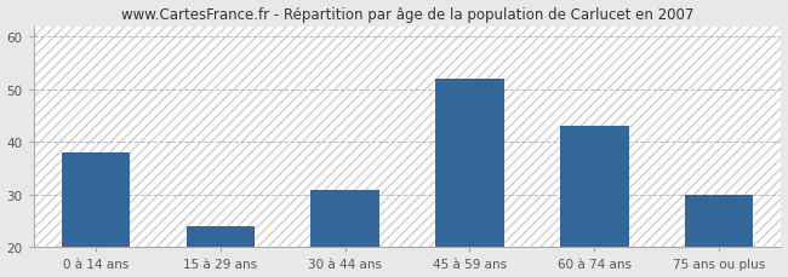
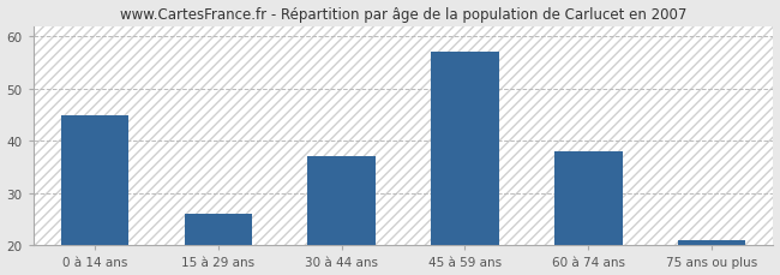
0 à 14 ans: 38 -> 45
15 à 29 ans: 24 -> 26
30 à 44 ans: 31 -> 37
45 à 59 ans: 52 -> 57
60 à 74 ans: 43 -> 38
75 ans ou plus: 30 -> 21
